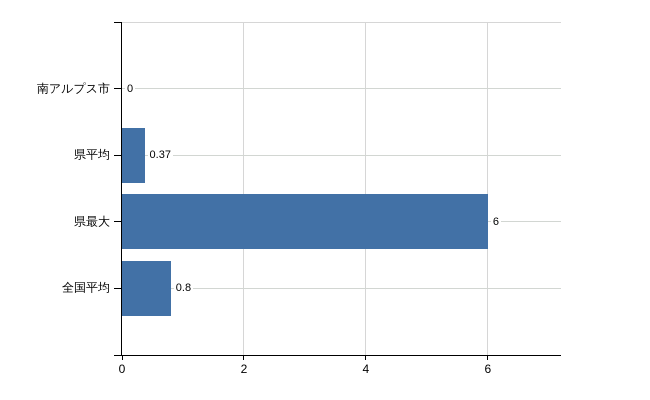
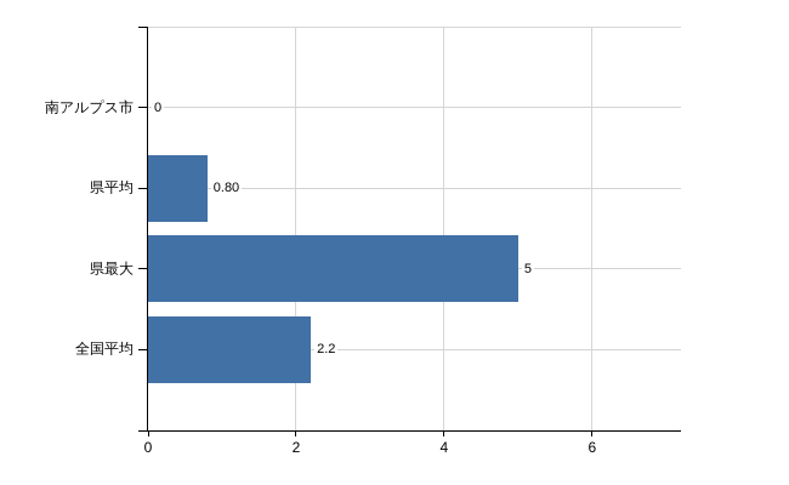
県平均: 0.37 -> 0.80
県最大: 6 -> 5
全国平均: 0.8 -> 2.2
